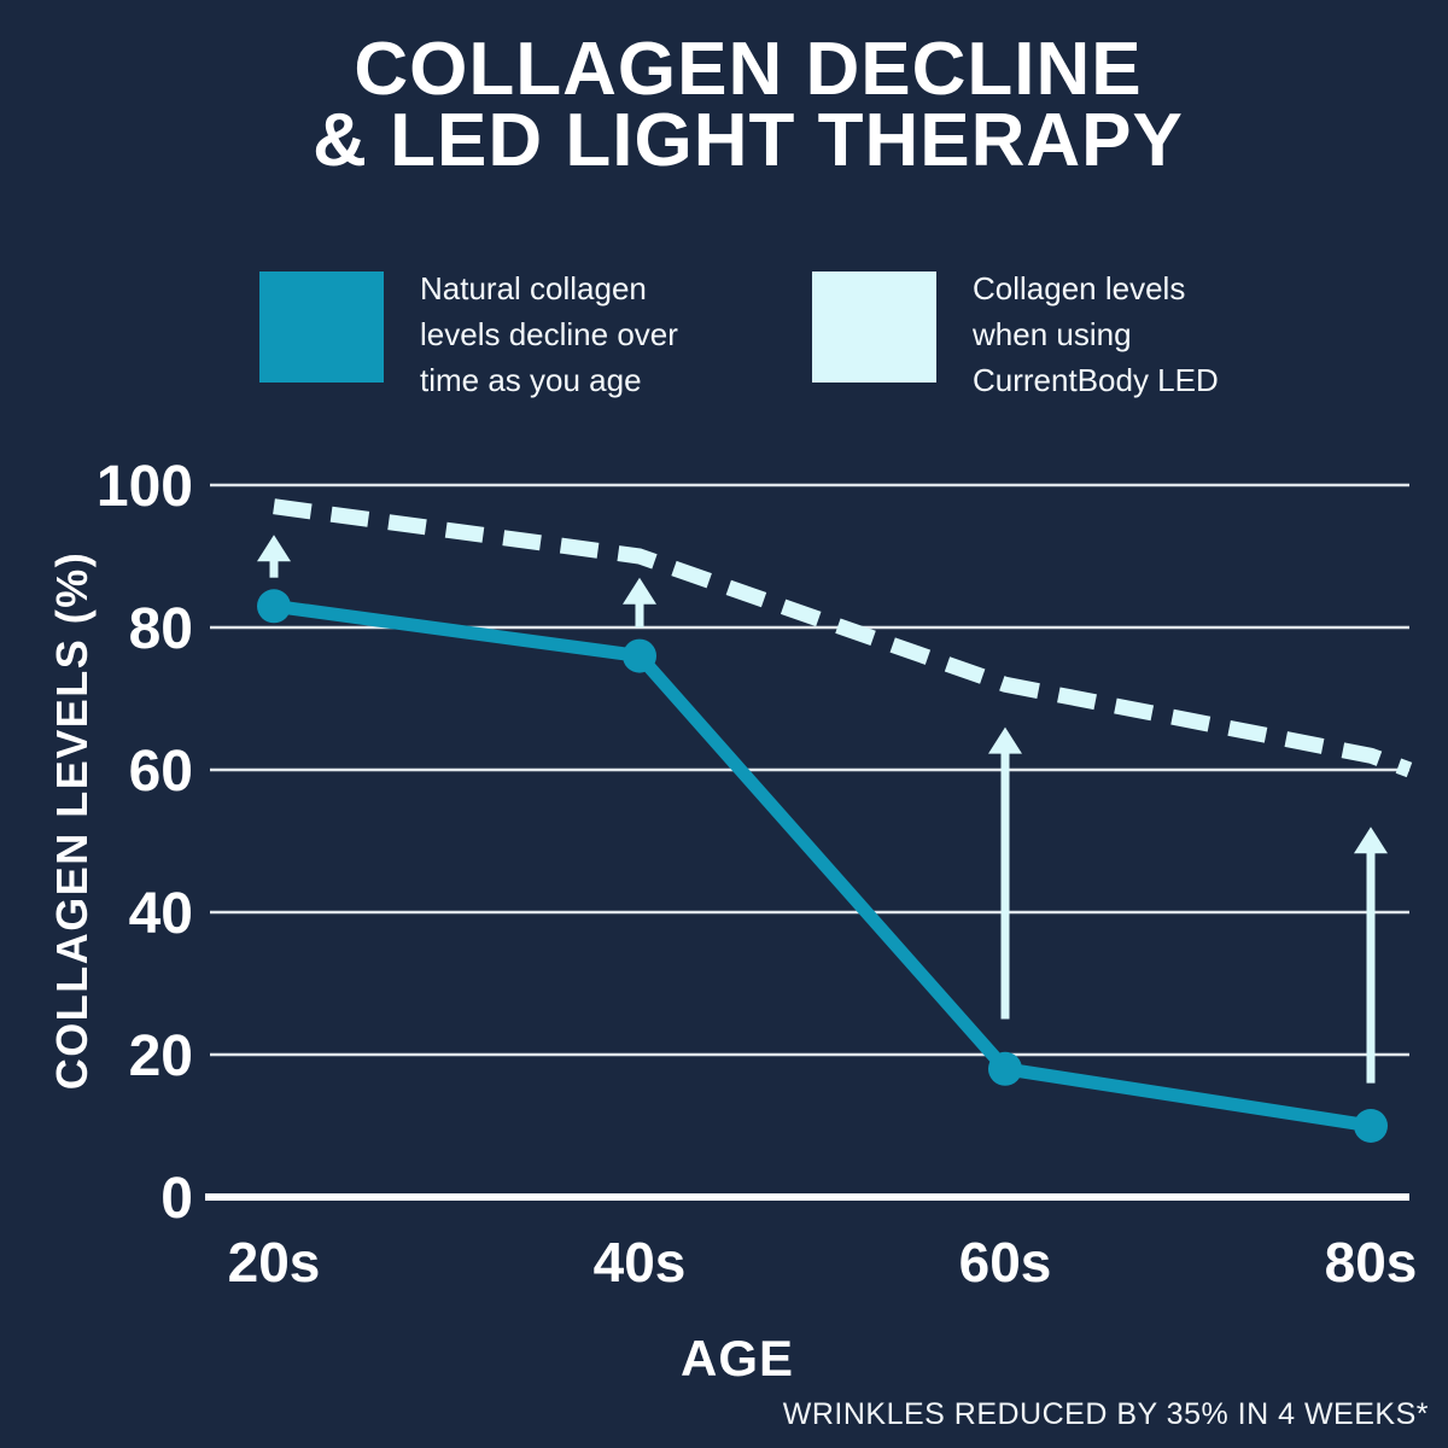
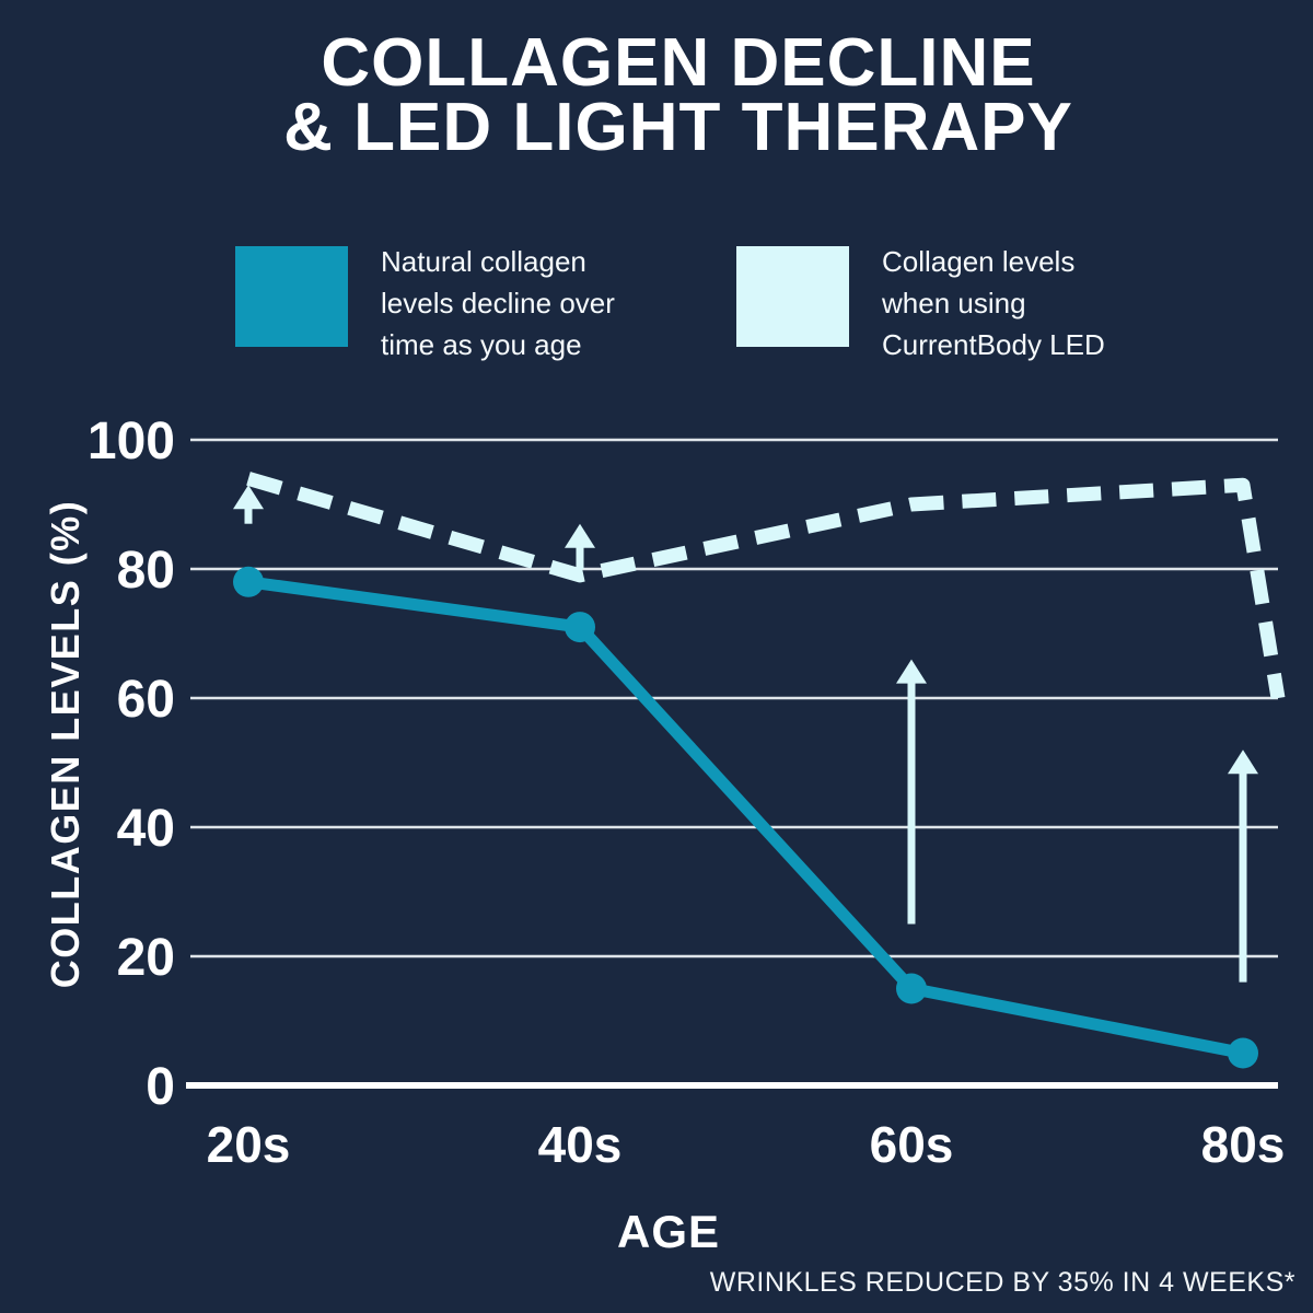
Natural collagen levels decline over time as you age/20s: 83 -> 78
Collagen levels when using CurrentBody LED/20s: 97 -> 94
Natural collagen levels decline over time as you age/40s: 76 -> 71
Collagen levels when using CurrentBody LED/40s: 90 -> 79
Natural collagen levels decline over time as you age/60s: 18 -> 15
Collagen levels when using CurrentBody LED/60s: 72 -> 90
Natural collagen levels decline over time as you age/80s: 10 -> 5
Collagen levels when using CurrentBody LED/80s: 62 -> 93
